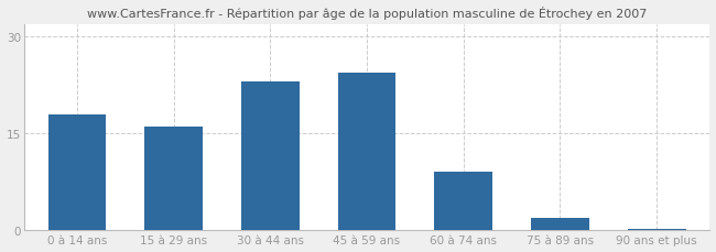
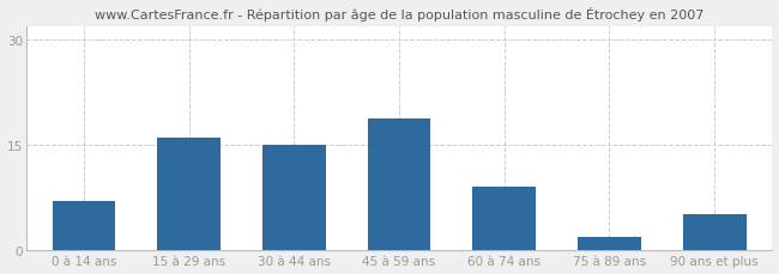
0 à 14 ans: 18.0 -> 7.0
30 à 44 ans: 23.0 -> 15.0
45 à 59 ans: 24.5 -> 18.8
90 ans et plus: 0.2 -> 5.2
